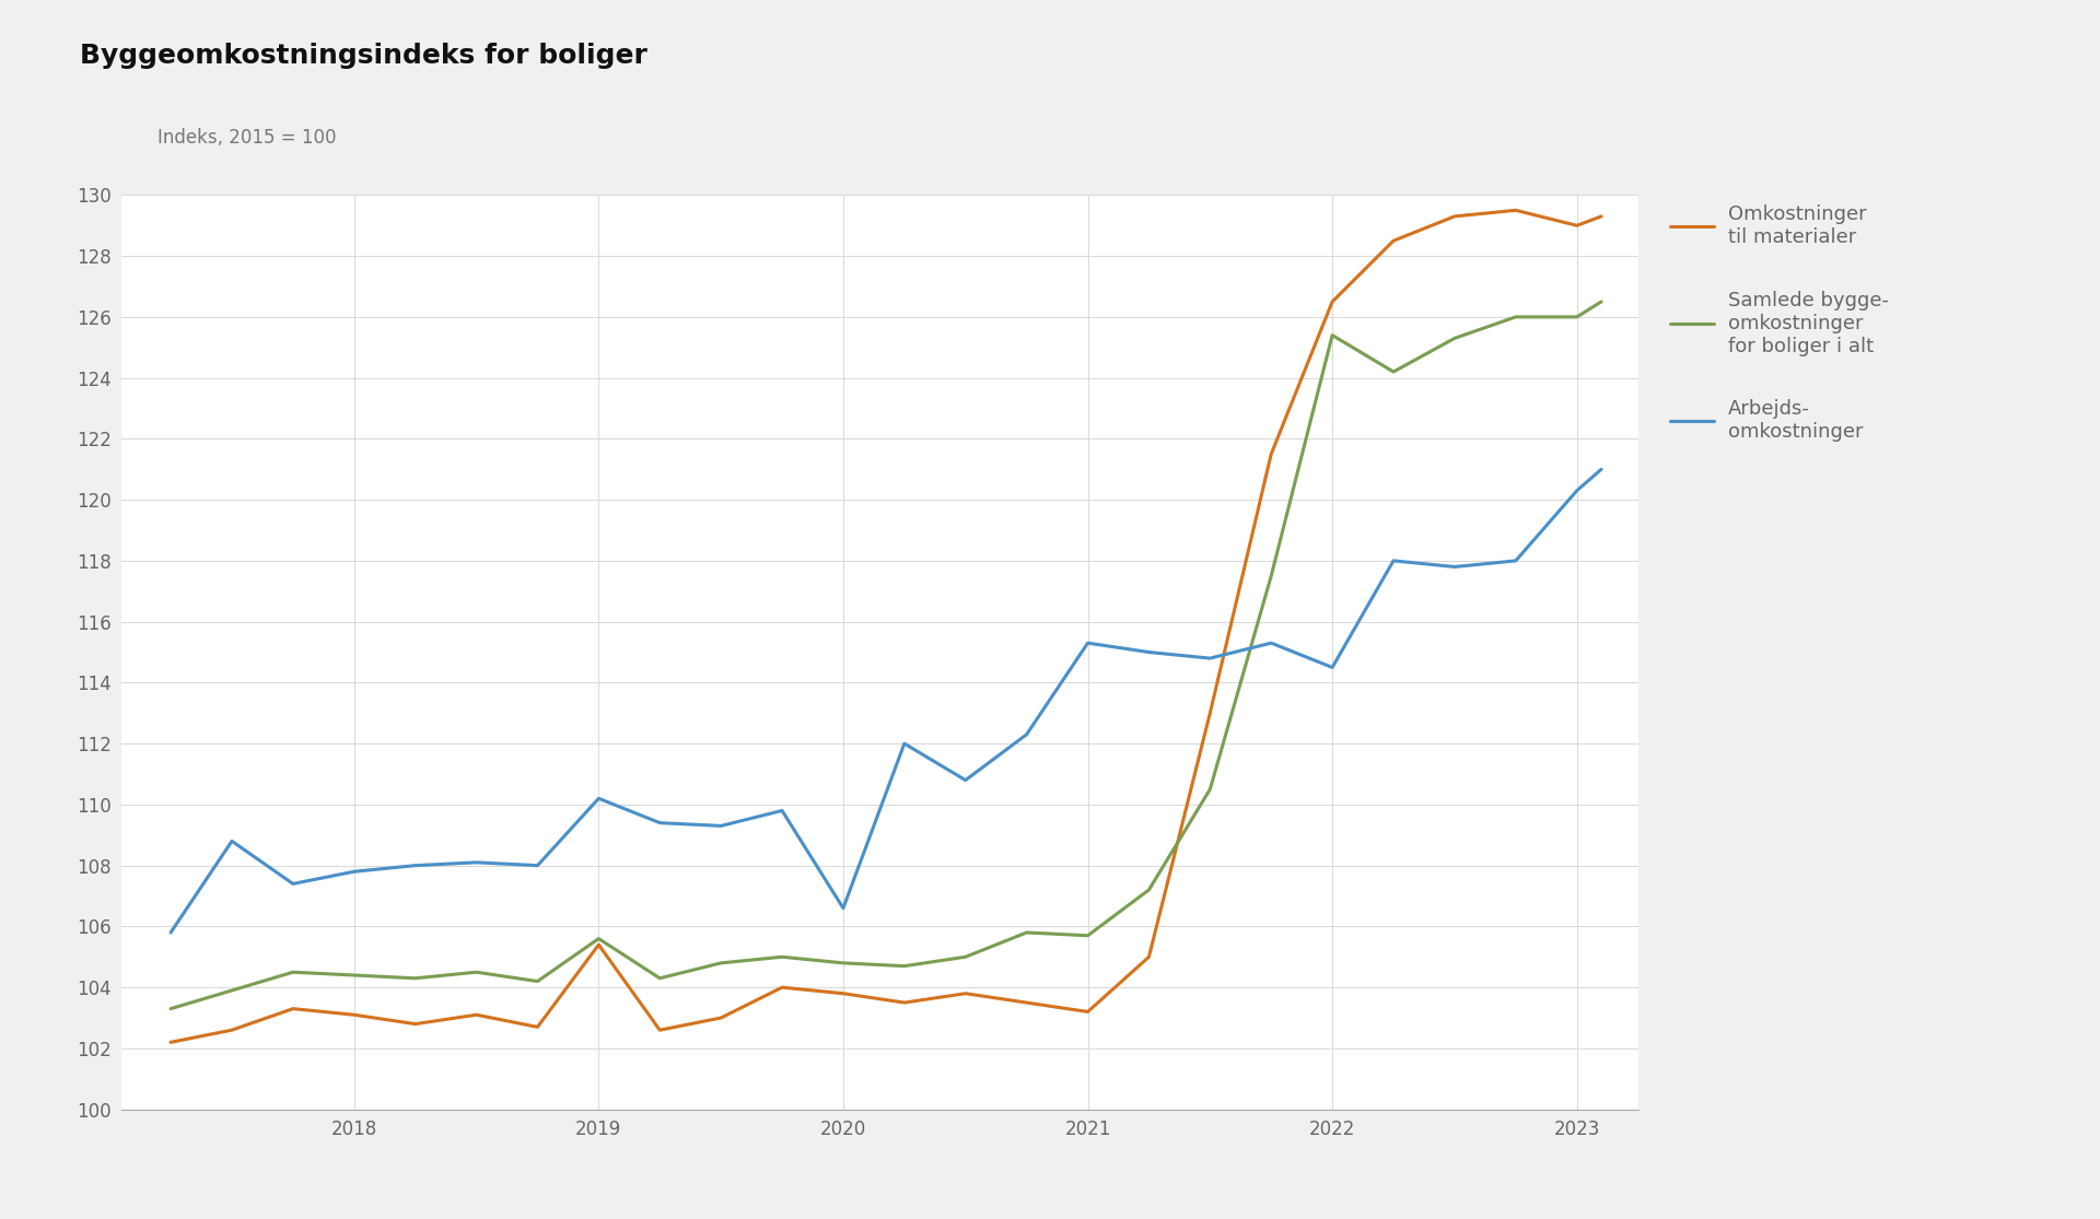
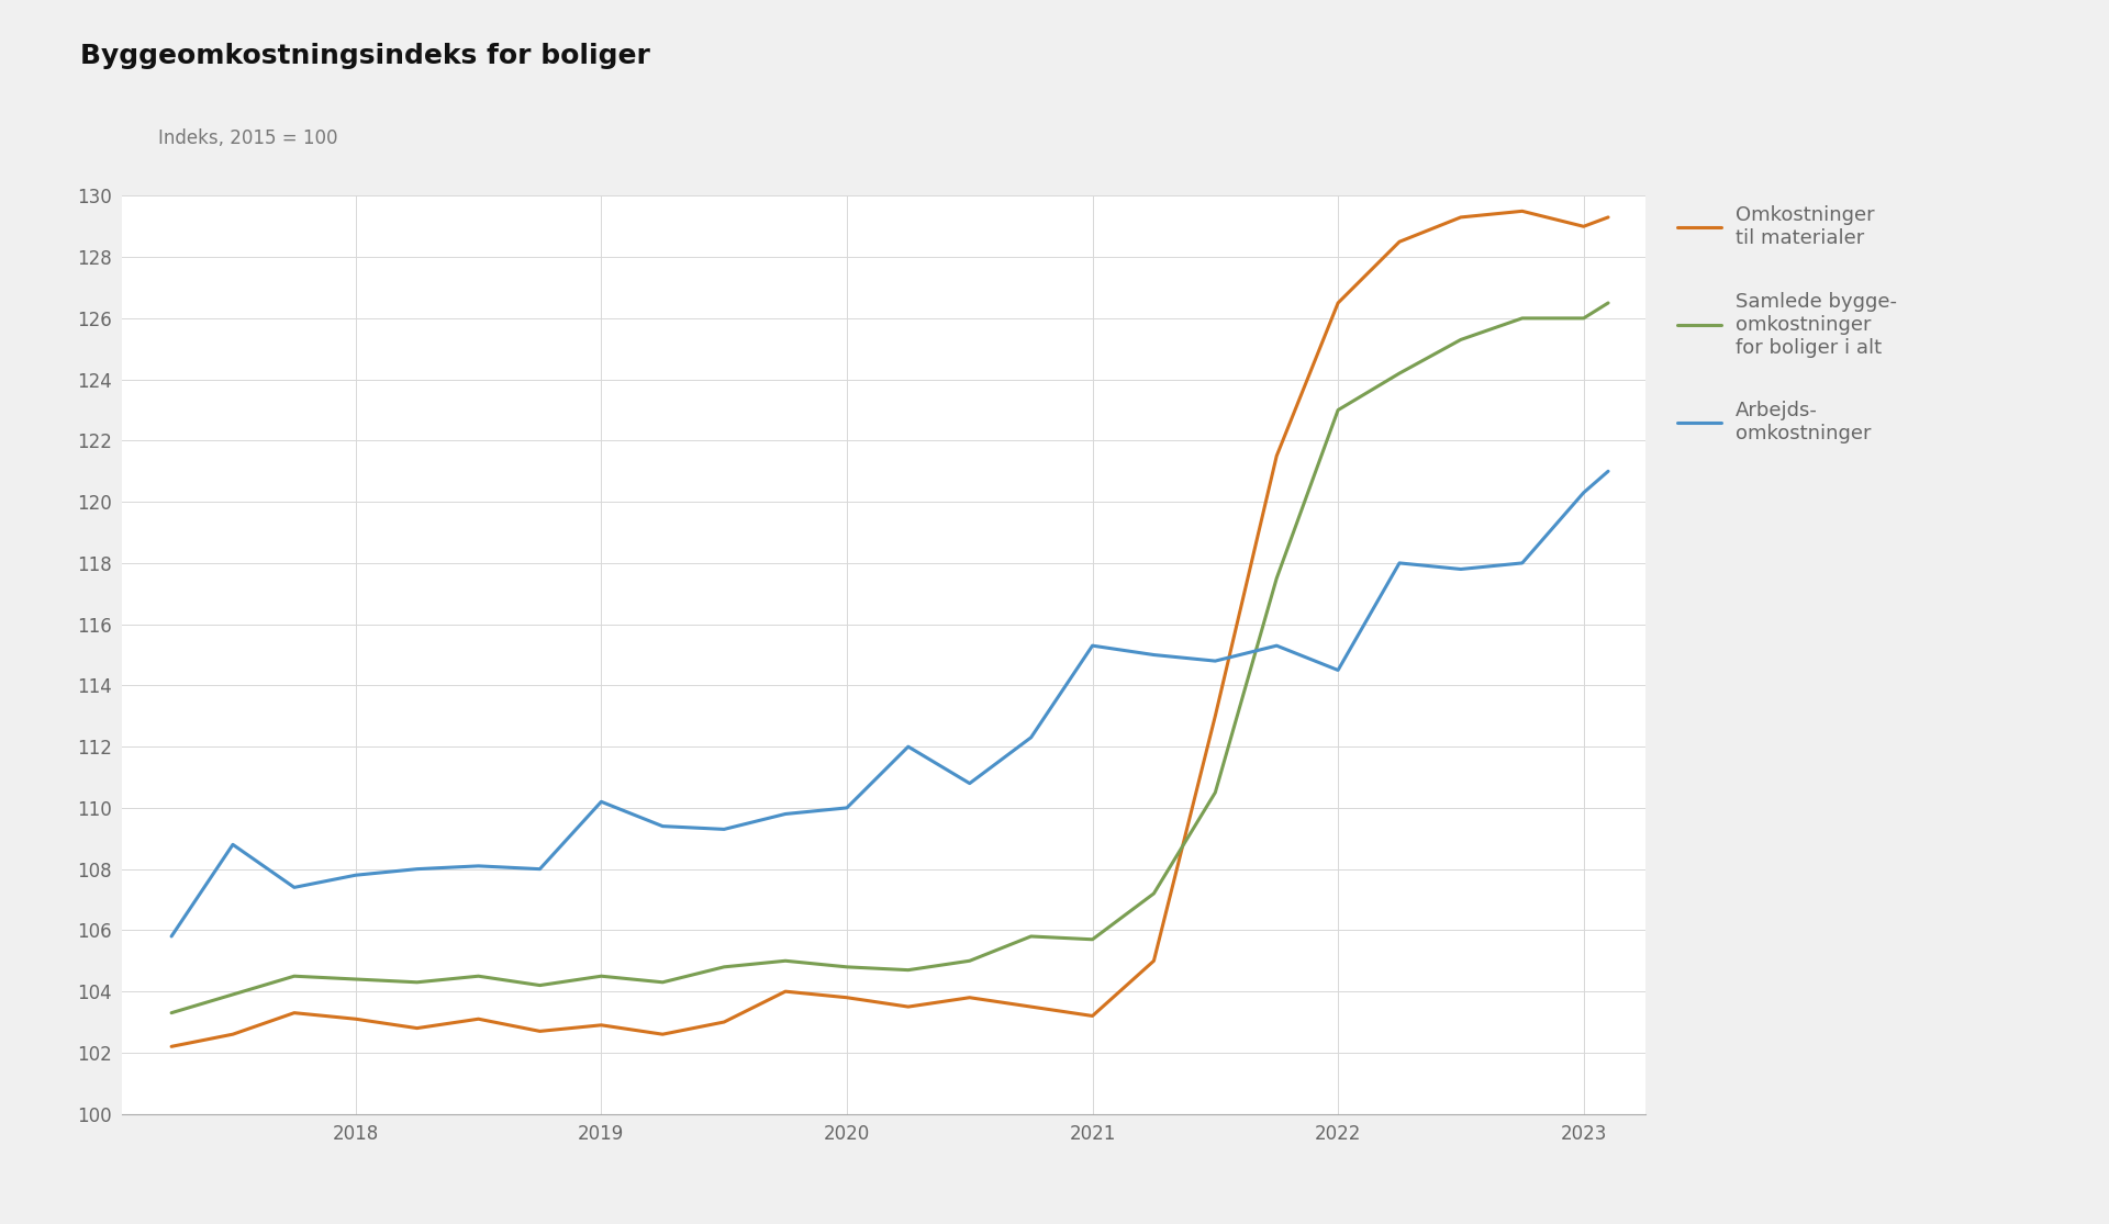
Omkostninger til materialer/2019: 105.4 -> 102.9
Samlede bygge- omkostninger for boliger i alt/2019: 105.6 -> 104.5
Arbejds- omkostninger/2020: 106.6 -> 110.0
Samlede bygge- omkostninger for boliger i alt/2022: 125.4 -> 123.0
